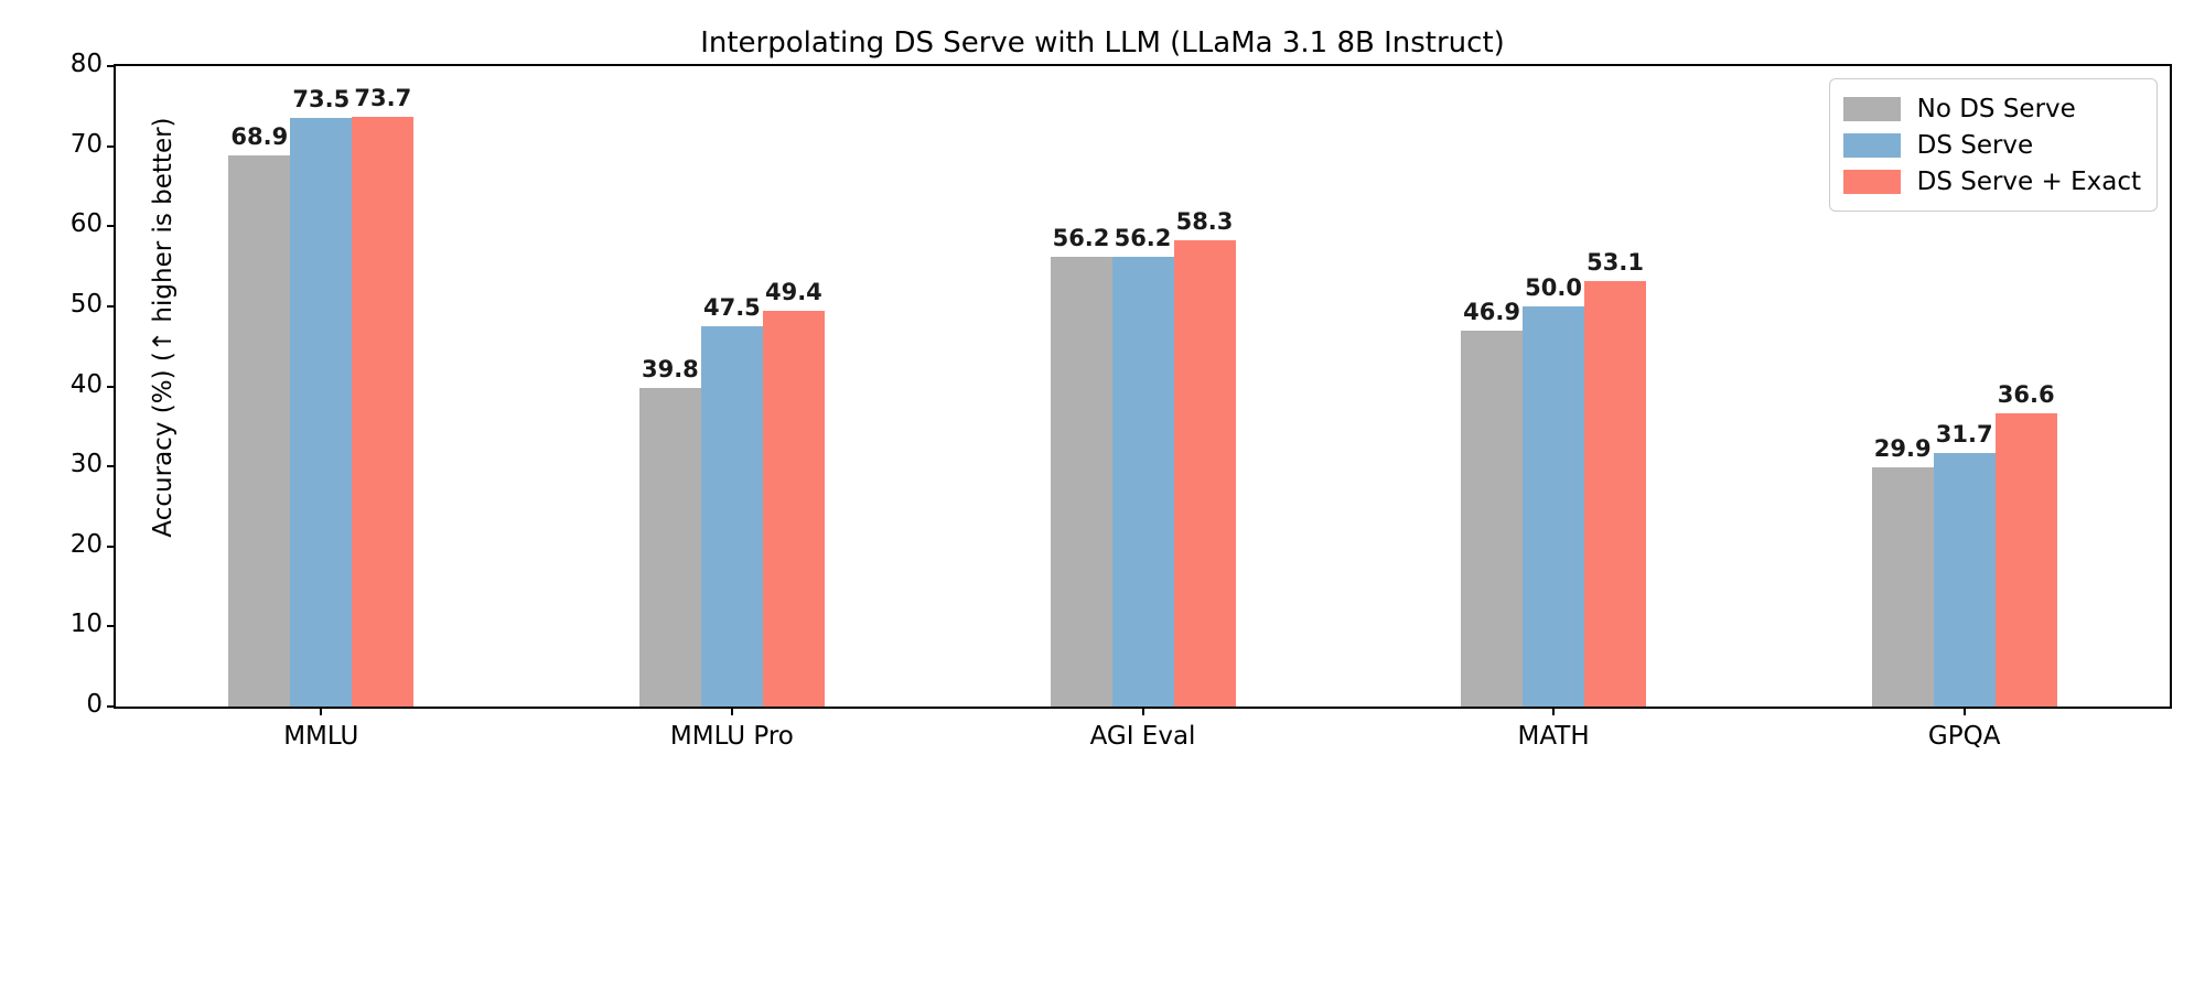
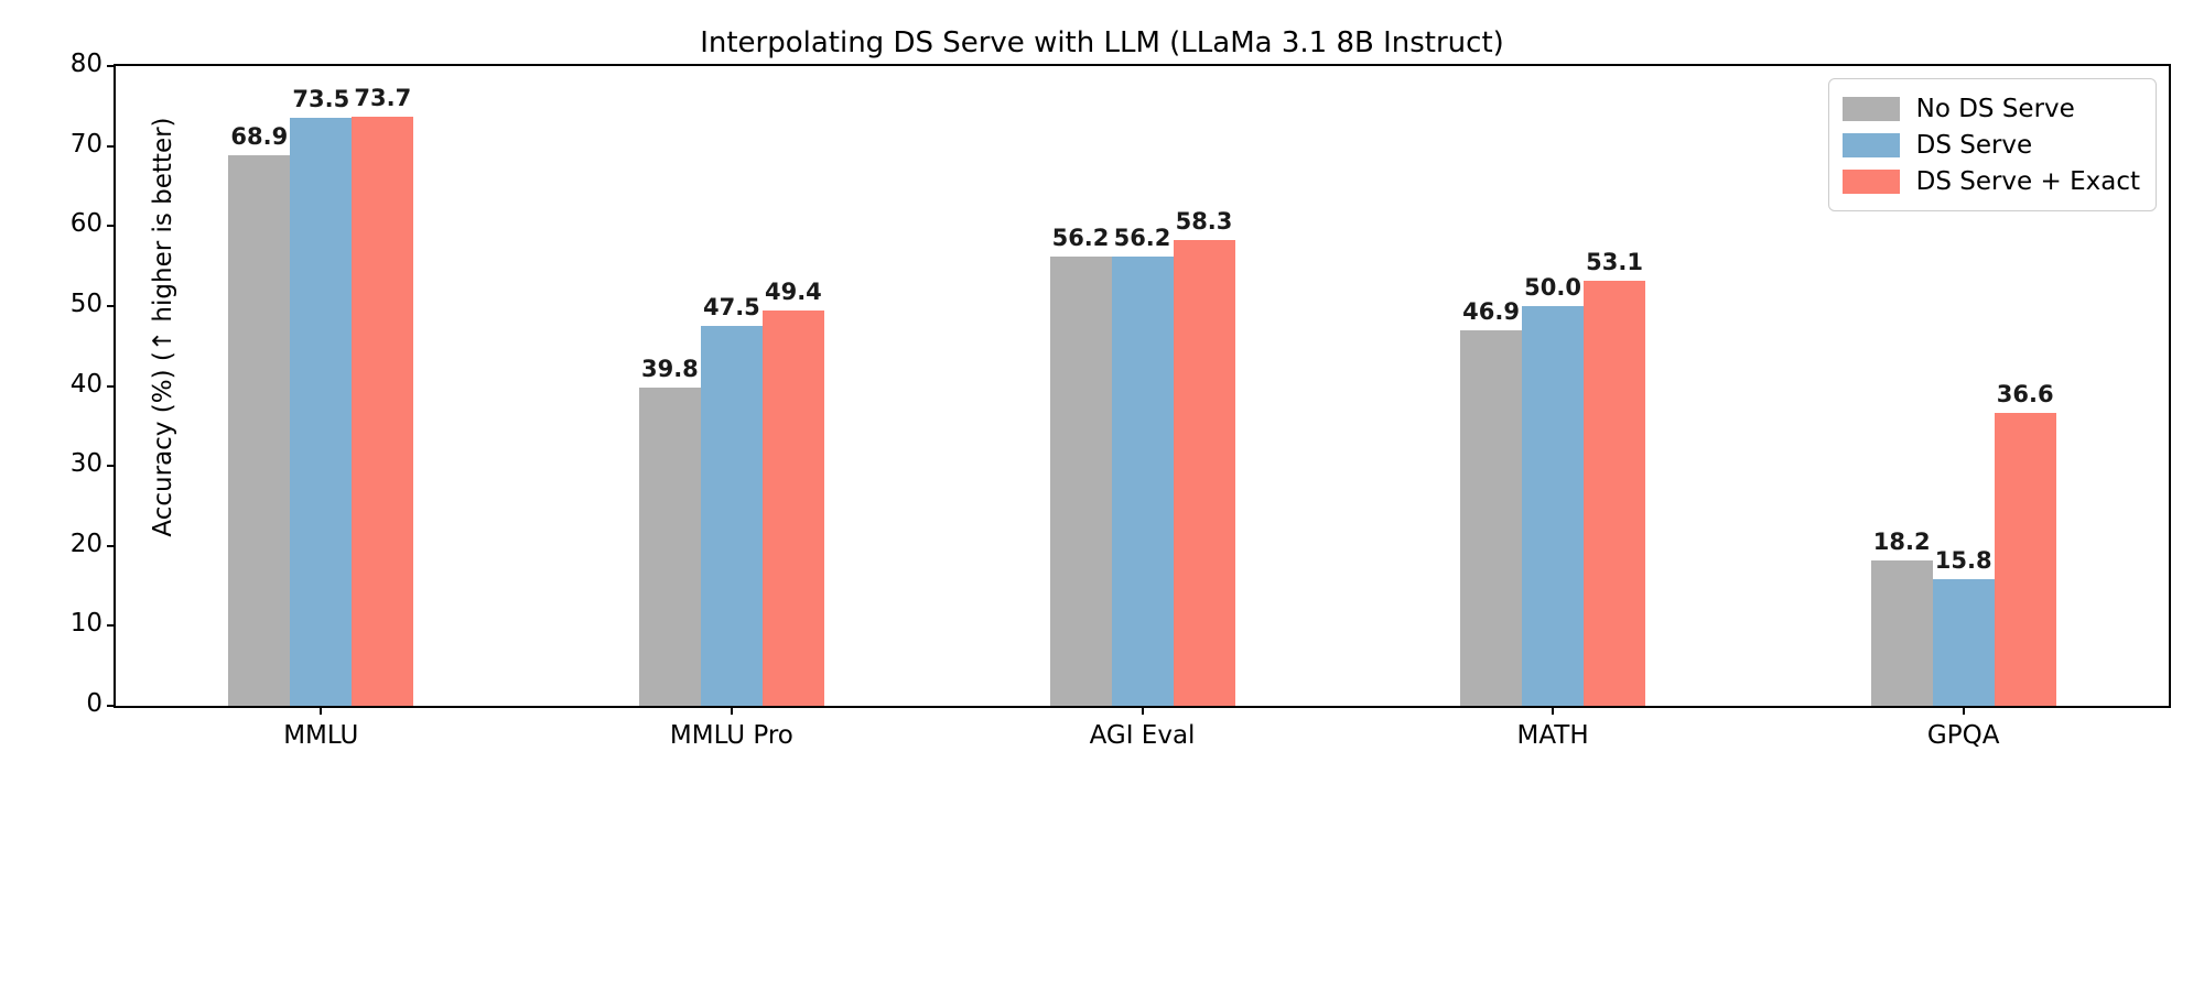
No DS Serve/GPQA: 29.9 -> 18.2
DS Serve/GPQA: 31.7 -> 15.8
